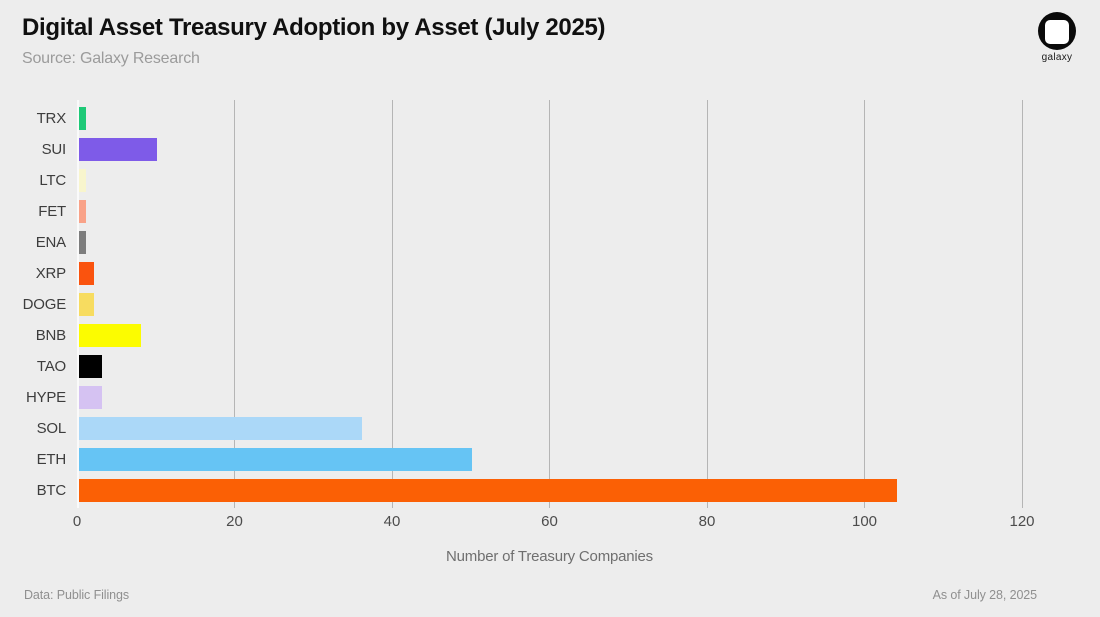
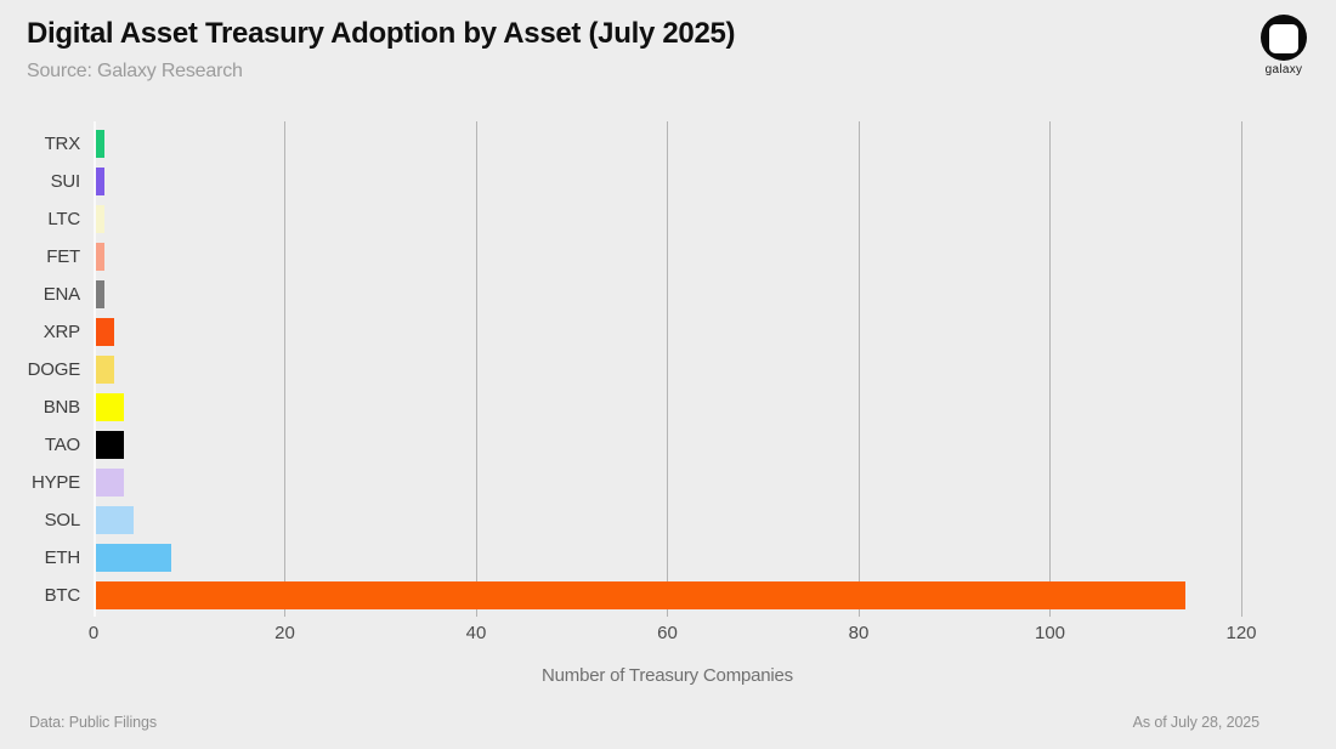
SUI: 10 -> 1
BNB: 8 -> 3
SOL: 36 -> 4
ETH: 50 -> 8
BTC: 104 -> 114
